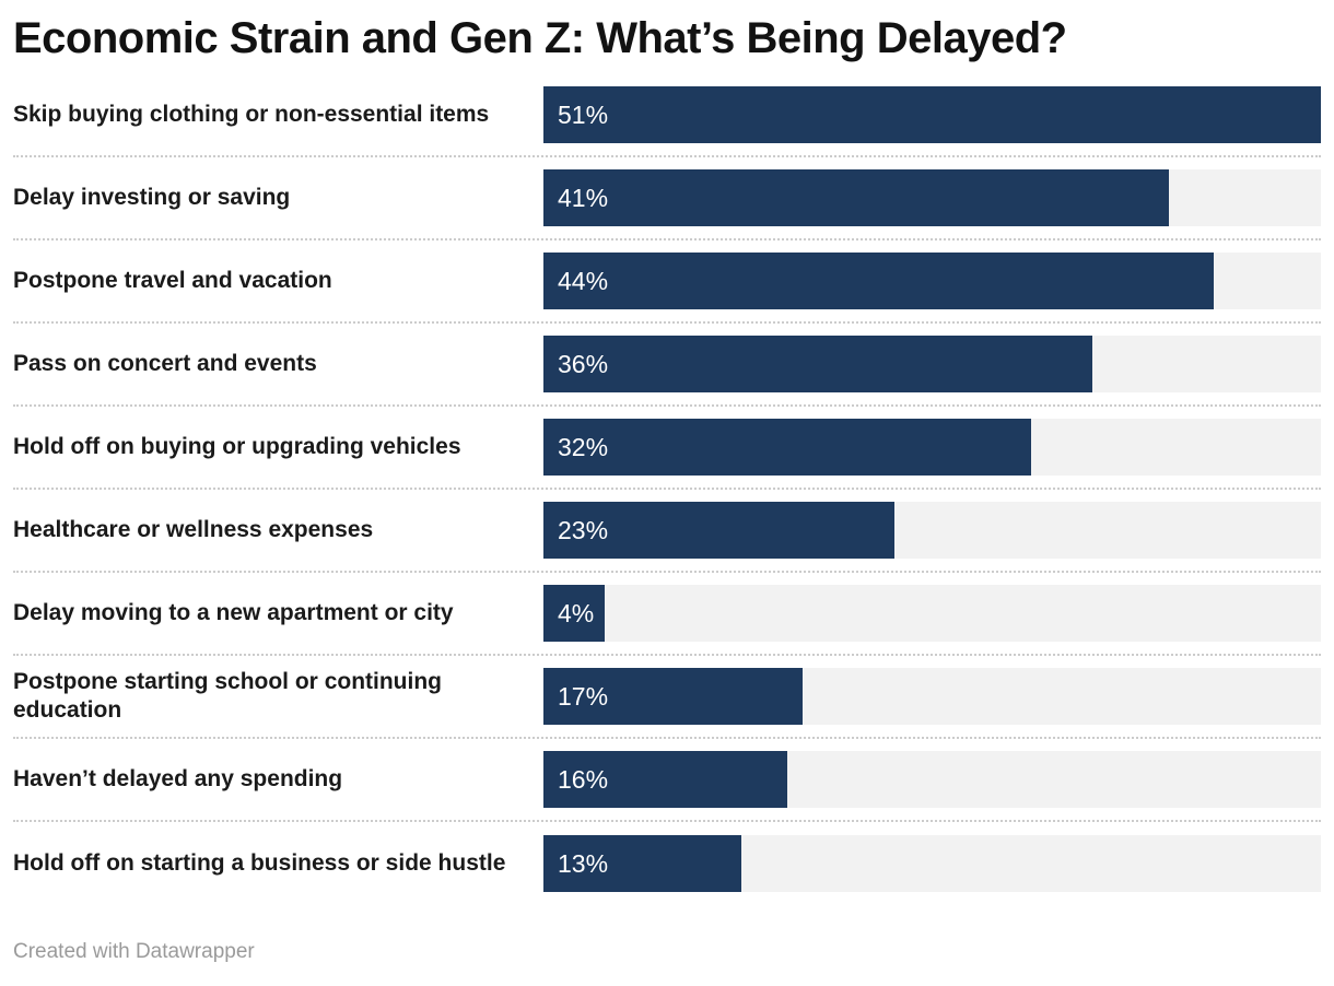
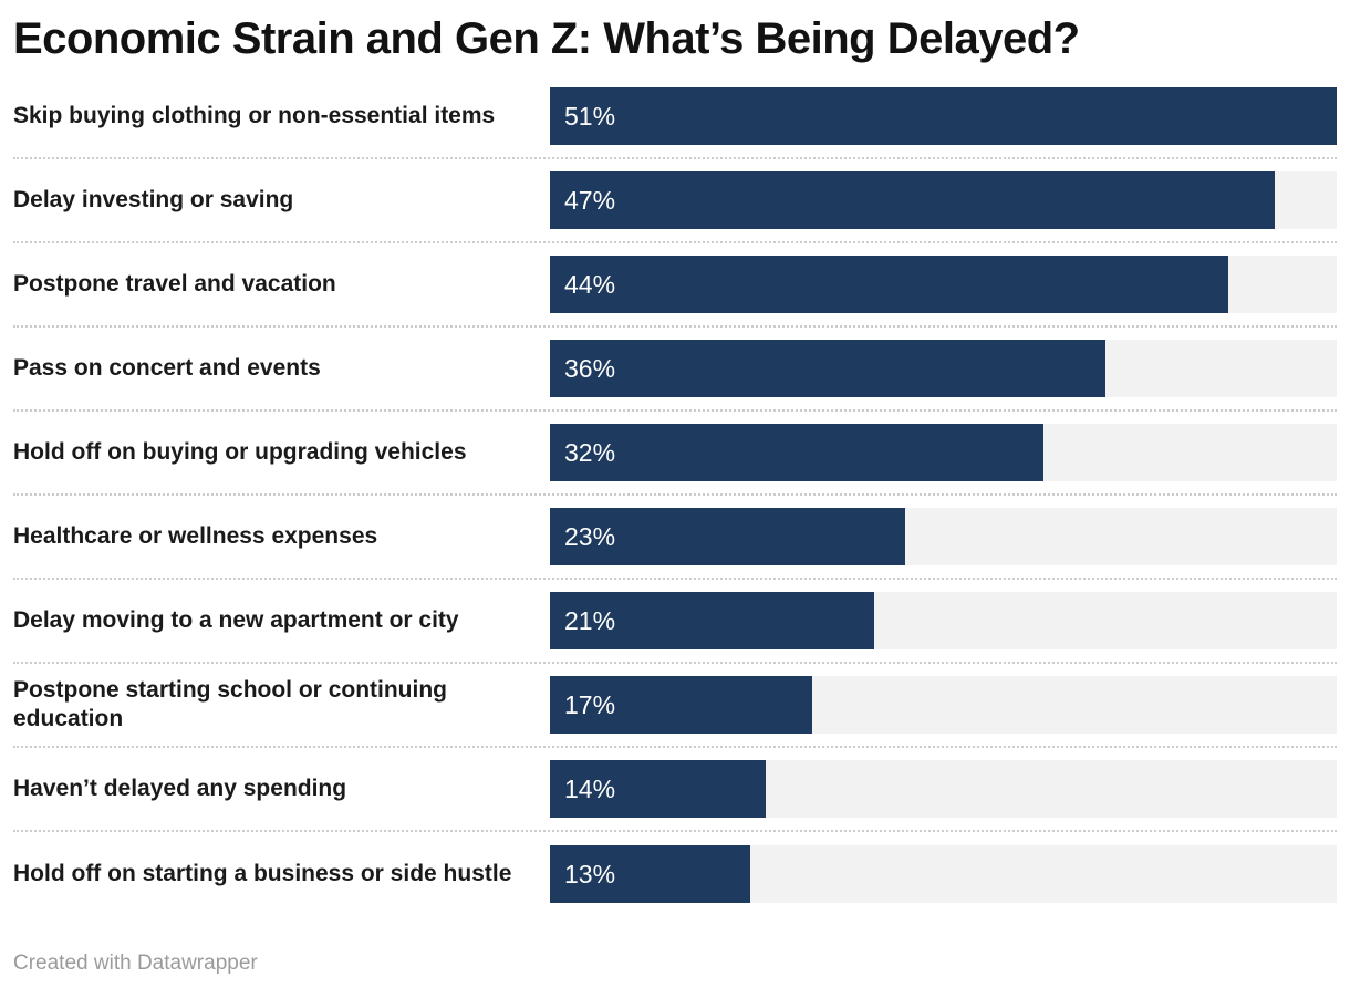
Delay investing or saving: 41% -> 47%
Delay moving to a new apartment or city: 4% -> 21%
Haven’t delayed any spending: 16% -> 14%
